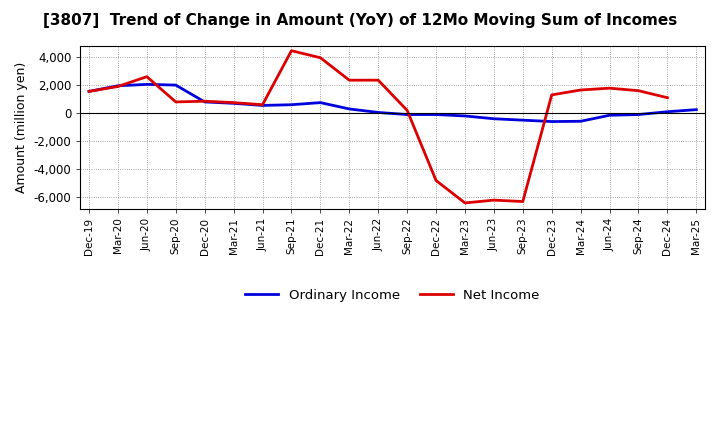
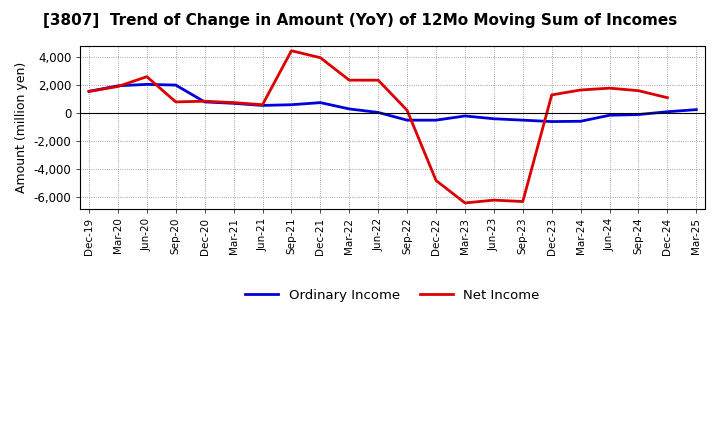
Ordinary Income/Sep-22: -100 -> -500
Ordinary Income/Dec-22: -100 -> -500
